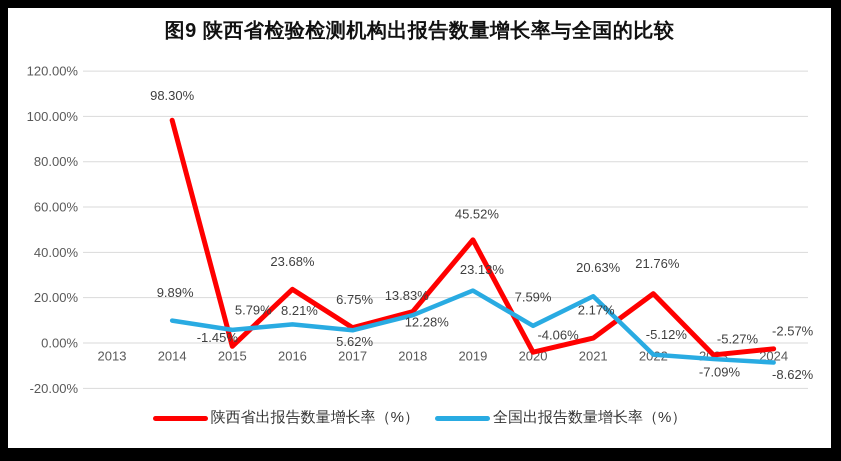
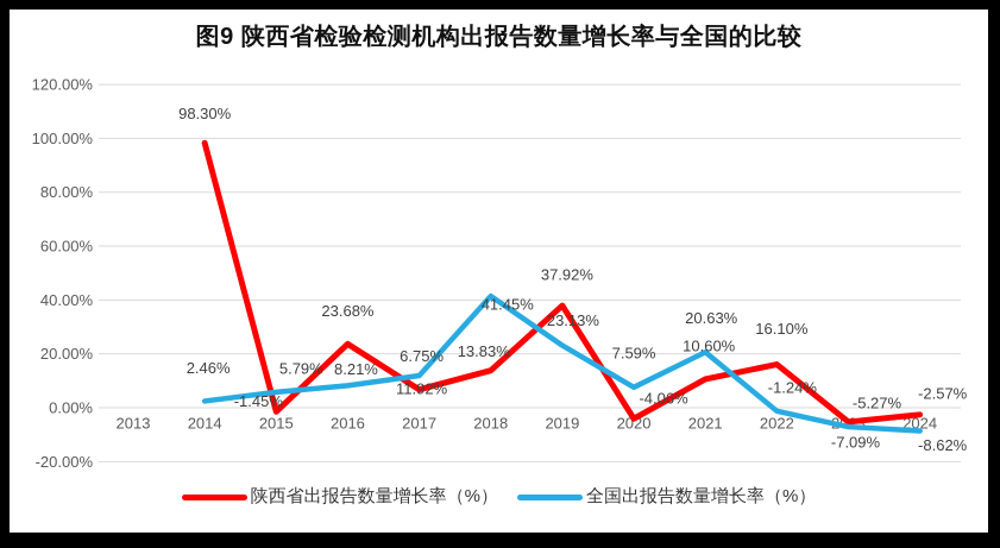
全国出报告数量增长率（%）/2014: 9.89% -> 2.46%
全国出报告数量增长率（%）/2017: 5.62% -> 11.92%
全国出报告数量增长率（%）/2018: 12.28% -> 41.45%
陕西省出报告数量增长率（%）/2019: 45.52% -> 37.92%
陕西省出报告数量增长率（%）/2021: 2.17% -> 10.60%
陕西省出报告数量增长率（%）/2022: 21.76% -> 16.10%
全国出报告数量增长率（%）/2022: -5.12% -> -1.24%
